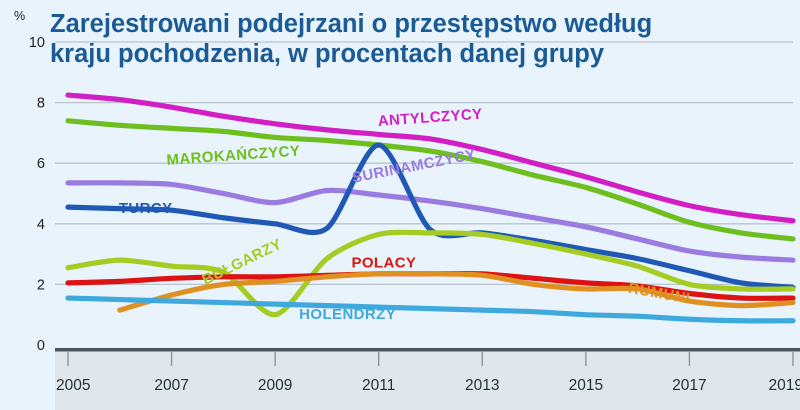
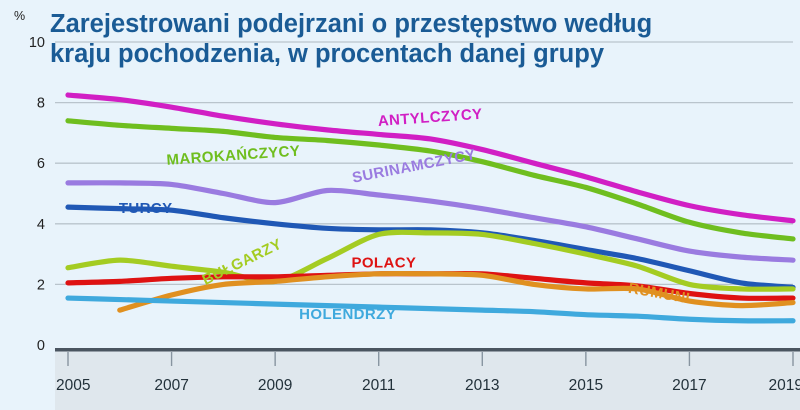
BUŁGARZY/2009: 1.0 -> 2.1
TURCY/2011: 6.6 -> 3.8
